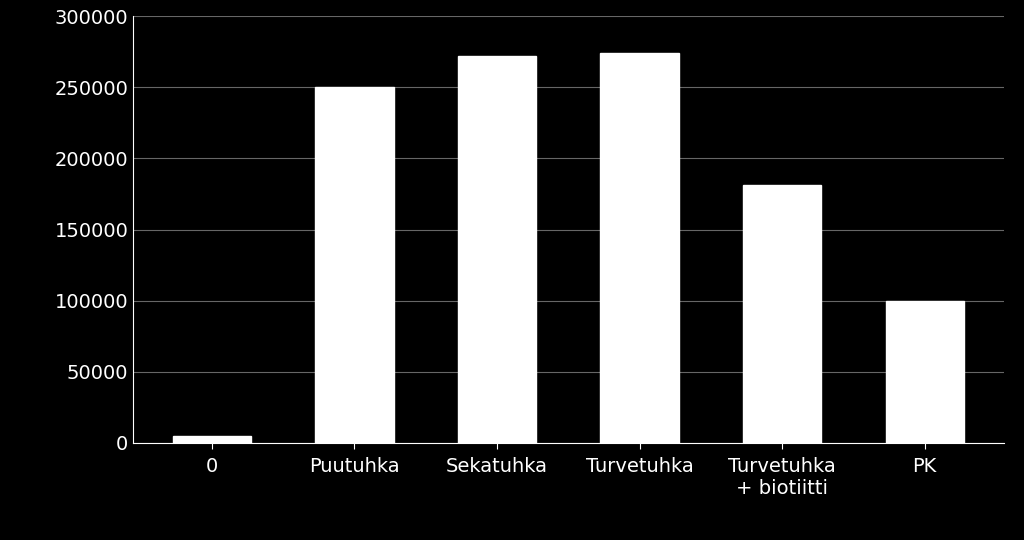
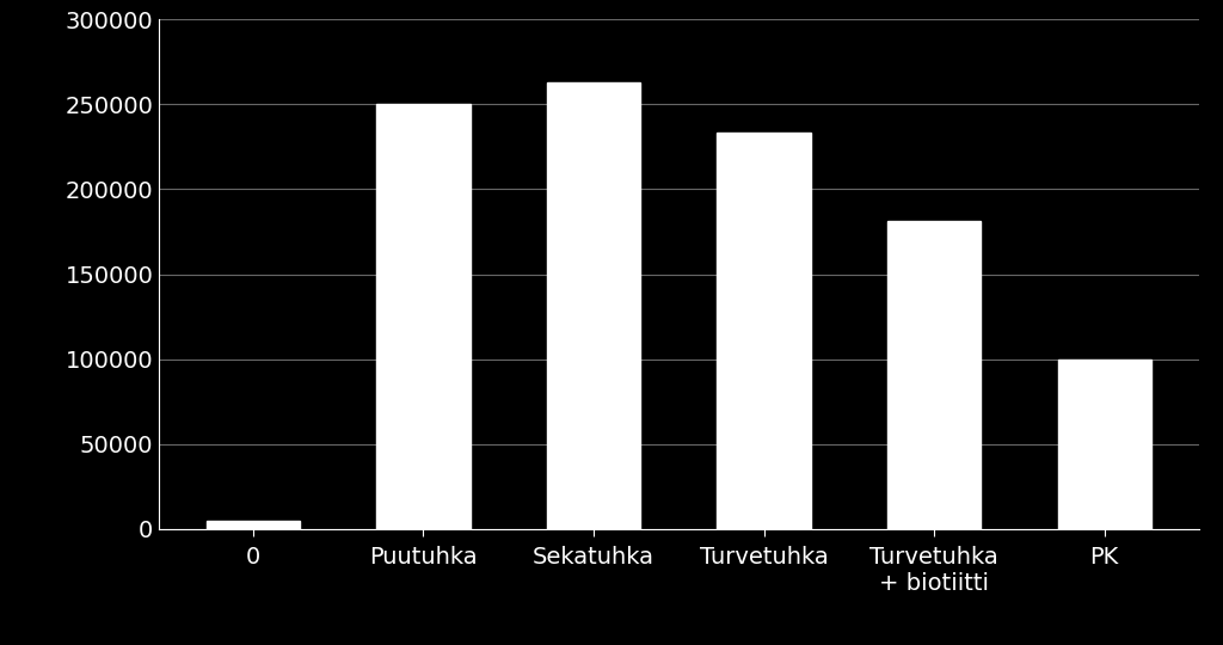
Sekatuhka: 272000 -> 263000
Turvetuhka: 274000 -> 233000
